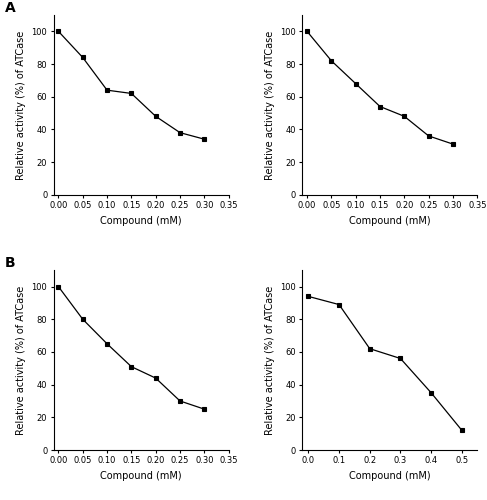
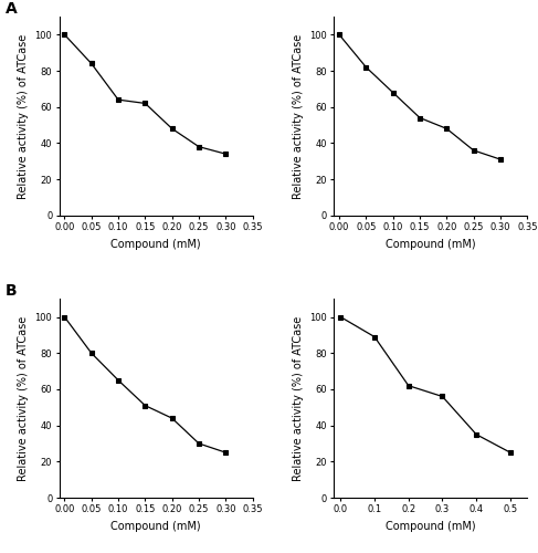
0.0: 94 -> 100
0.5: 12 -> 25
